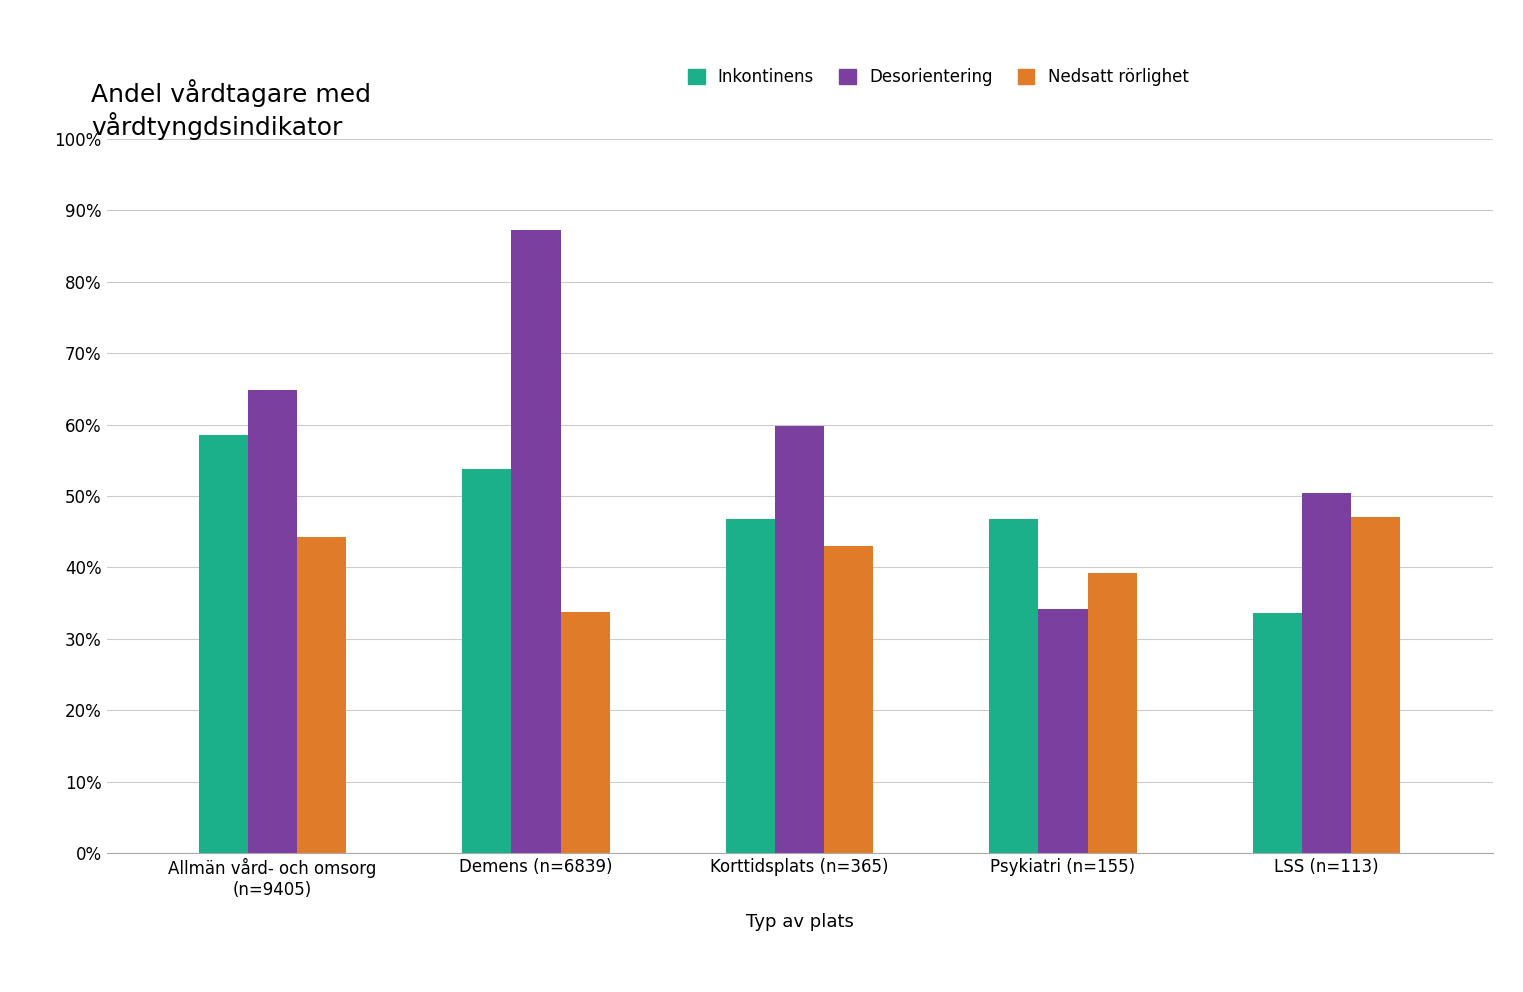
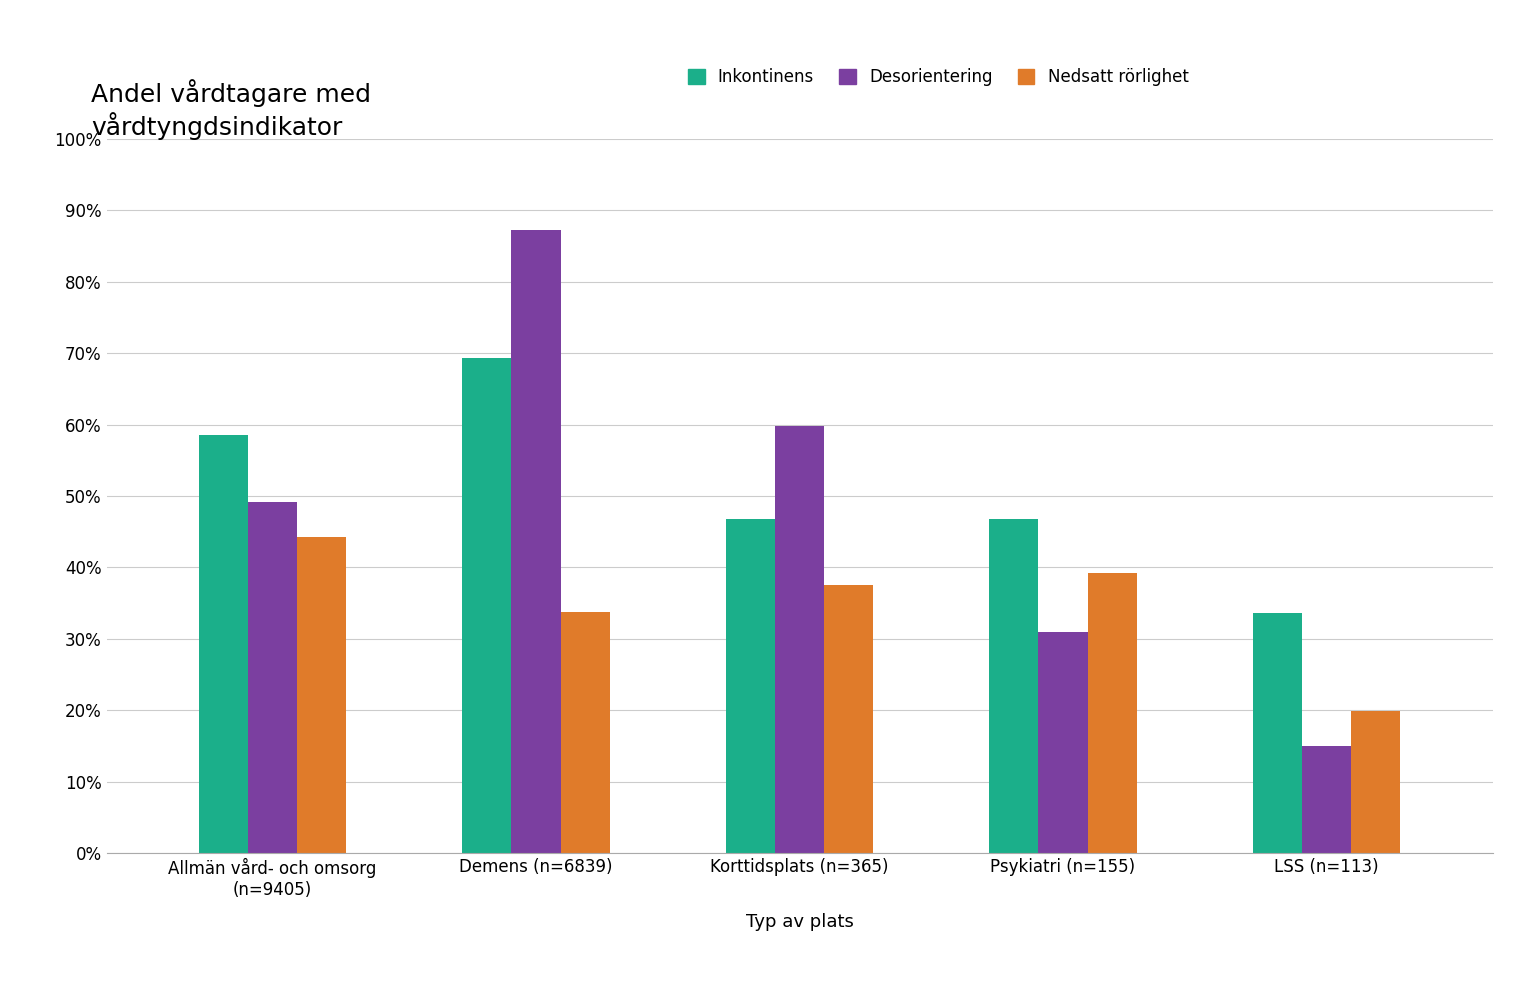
Desorientering/Allmän vård- och omsorg (n=9405): 64.8% -> 49.2%
Inkontinens/Demens (n=6839): 53.8% -> 69.3%
Nedsatt rörlighet/Korttidsplats (n=365): 43.0% -> 37.6%
Desorientering/Psykiatri (n=155): 34.2% -> 31.0%
Desorientering/LSS (n=113): 50.4% -> 15.0%
Nedsatt rörlighet/LSS (n=113): 47.0% -> 19.9%
